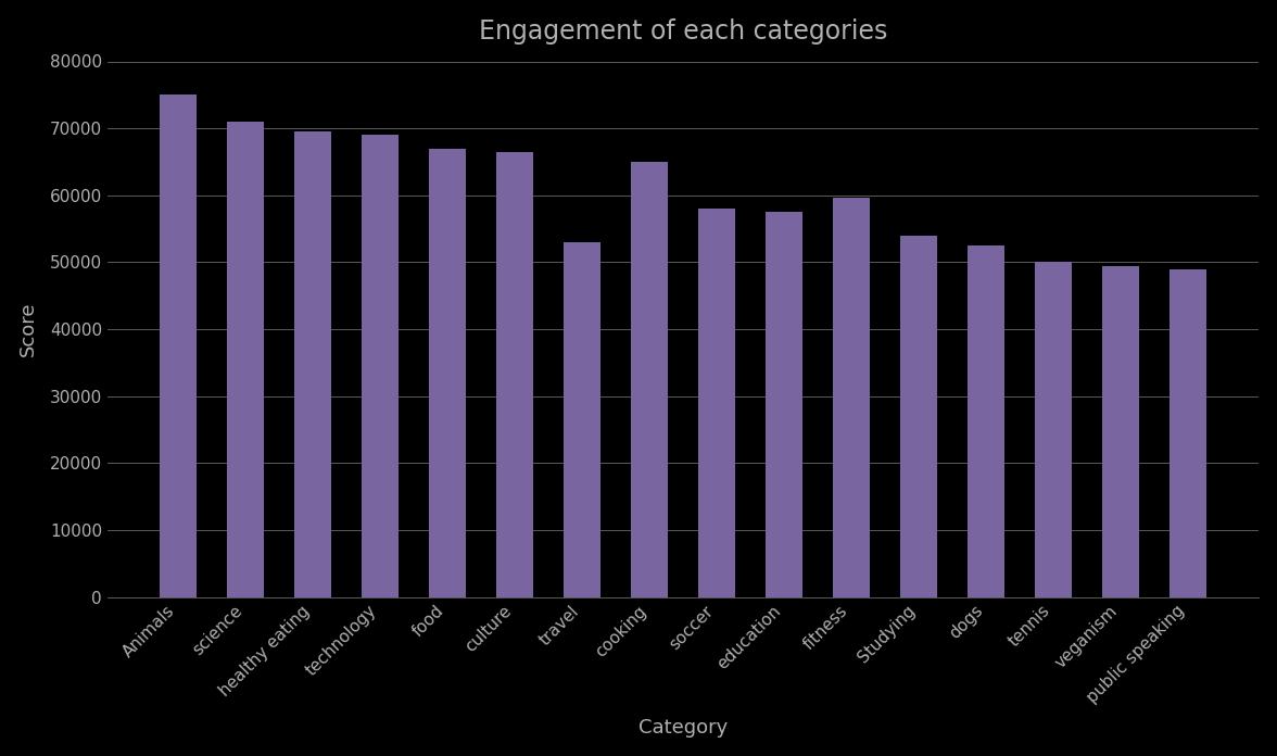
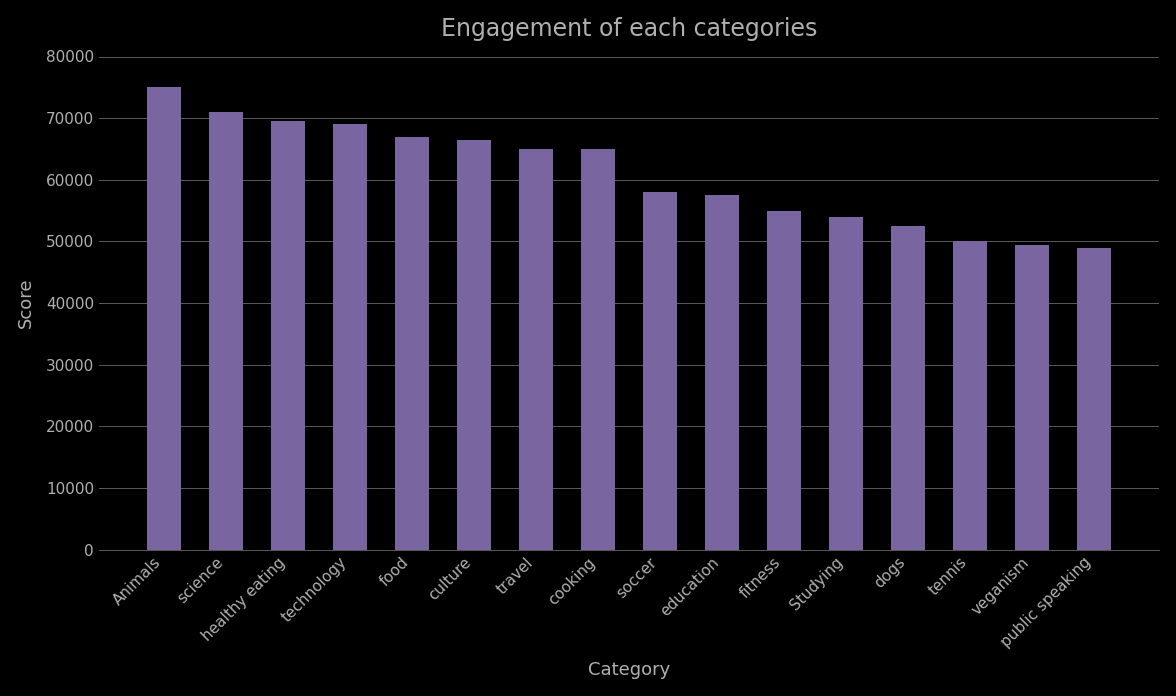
travel: 53000 -> 65000
fitness: 59600 -> 55000
